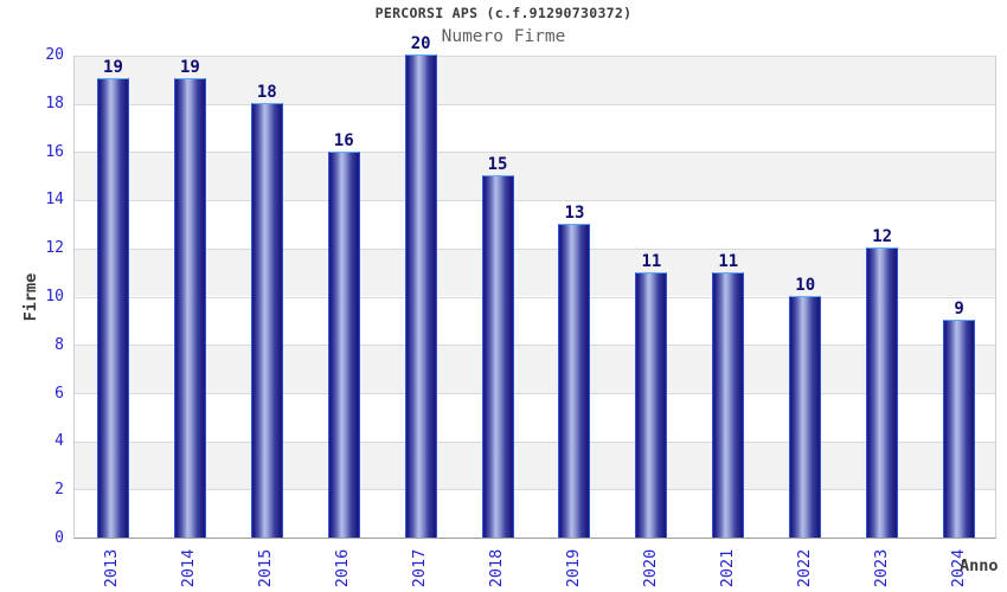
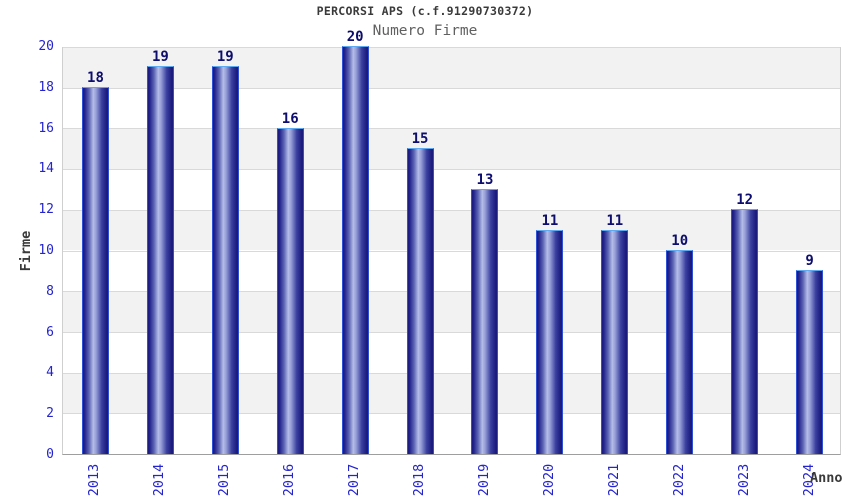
2013: 19 -> 18
2015: 18 -> 19
